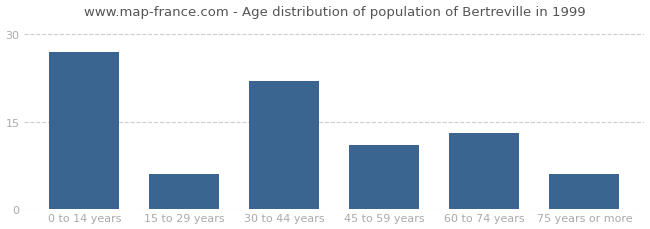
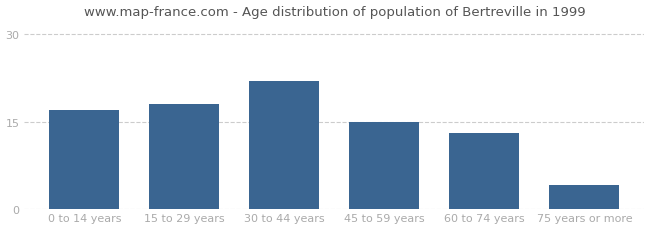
0 to 14 years: 27 -> 17
15 to 29 years: 6 -> 18
45 to 59 years: 11 -> 15
75 years or more: 6 -> 4
